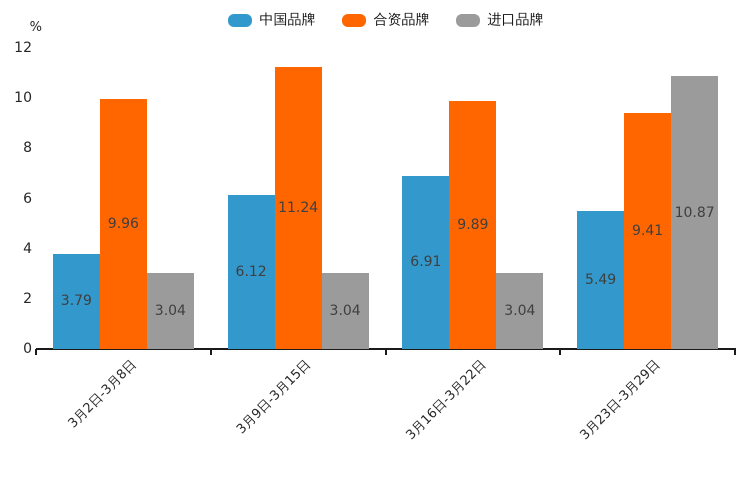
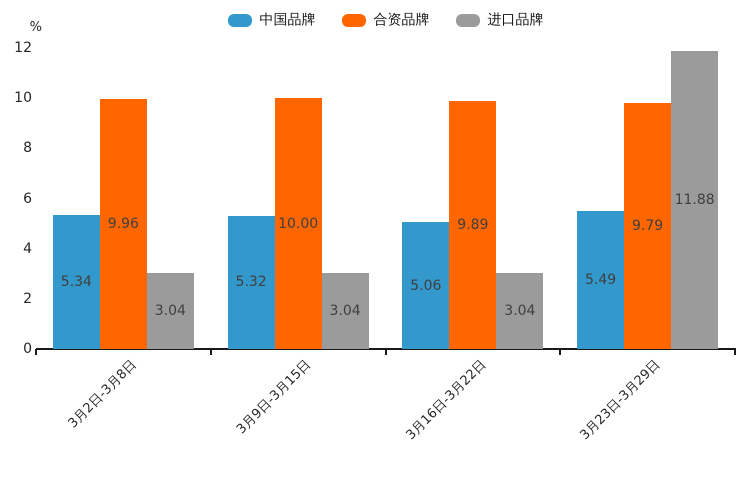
中国品牌/3月2日-3月8日: 3.79 -> 5.34
中国品牌/3月9日-3月15日: 6.12 -> 5.32
合资品牌/3月9日-3月15日: 11.24 -> 10.00
中国品牌/3月16日-3月22日: 6.91 -> 5.06
合资品牌/3月23日-3月29日: 9.41 -> 9.79
进口品牌/3月23日-3月29日: 10.87 -> 11.88
